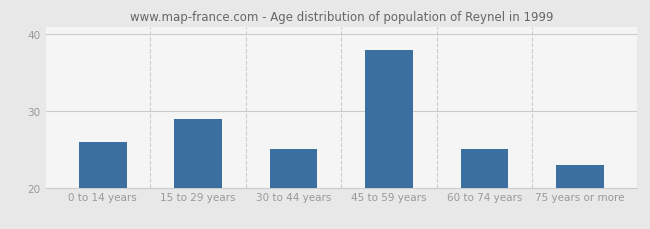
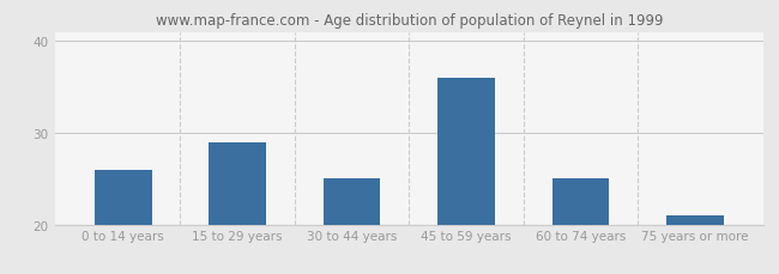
45 to 59 years: 38 -> 36
75 years or more: 23 -> 21
